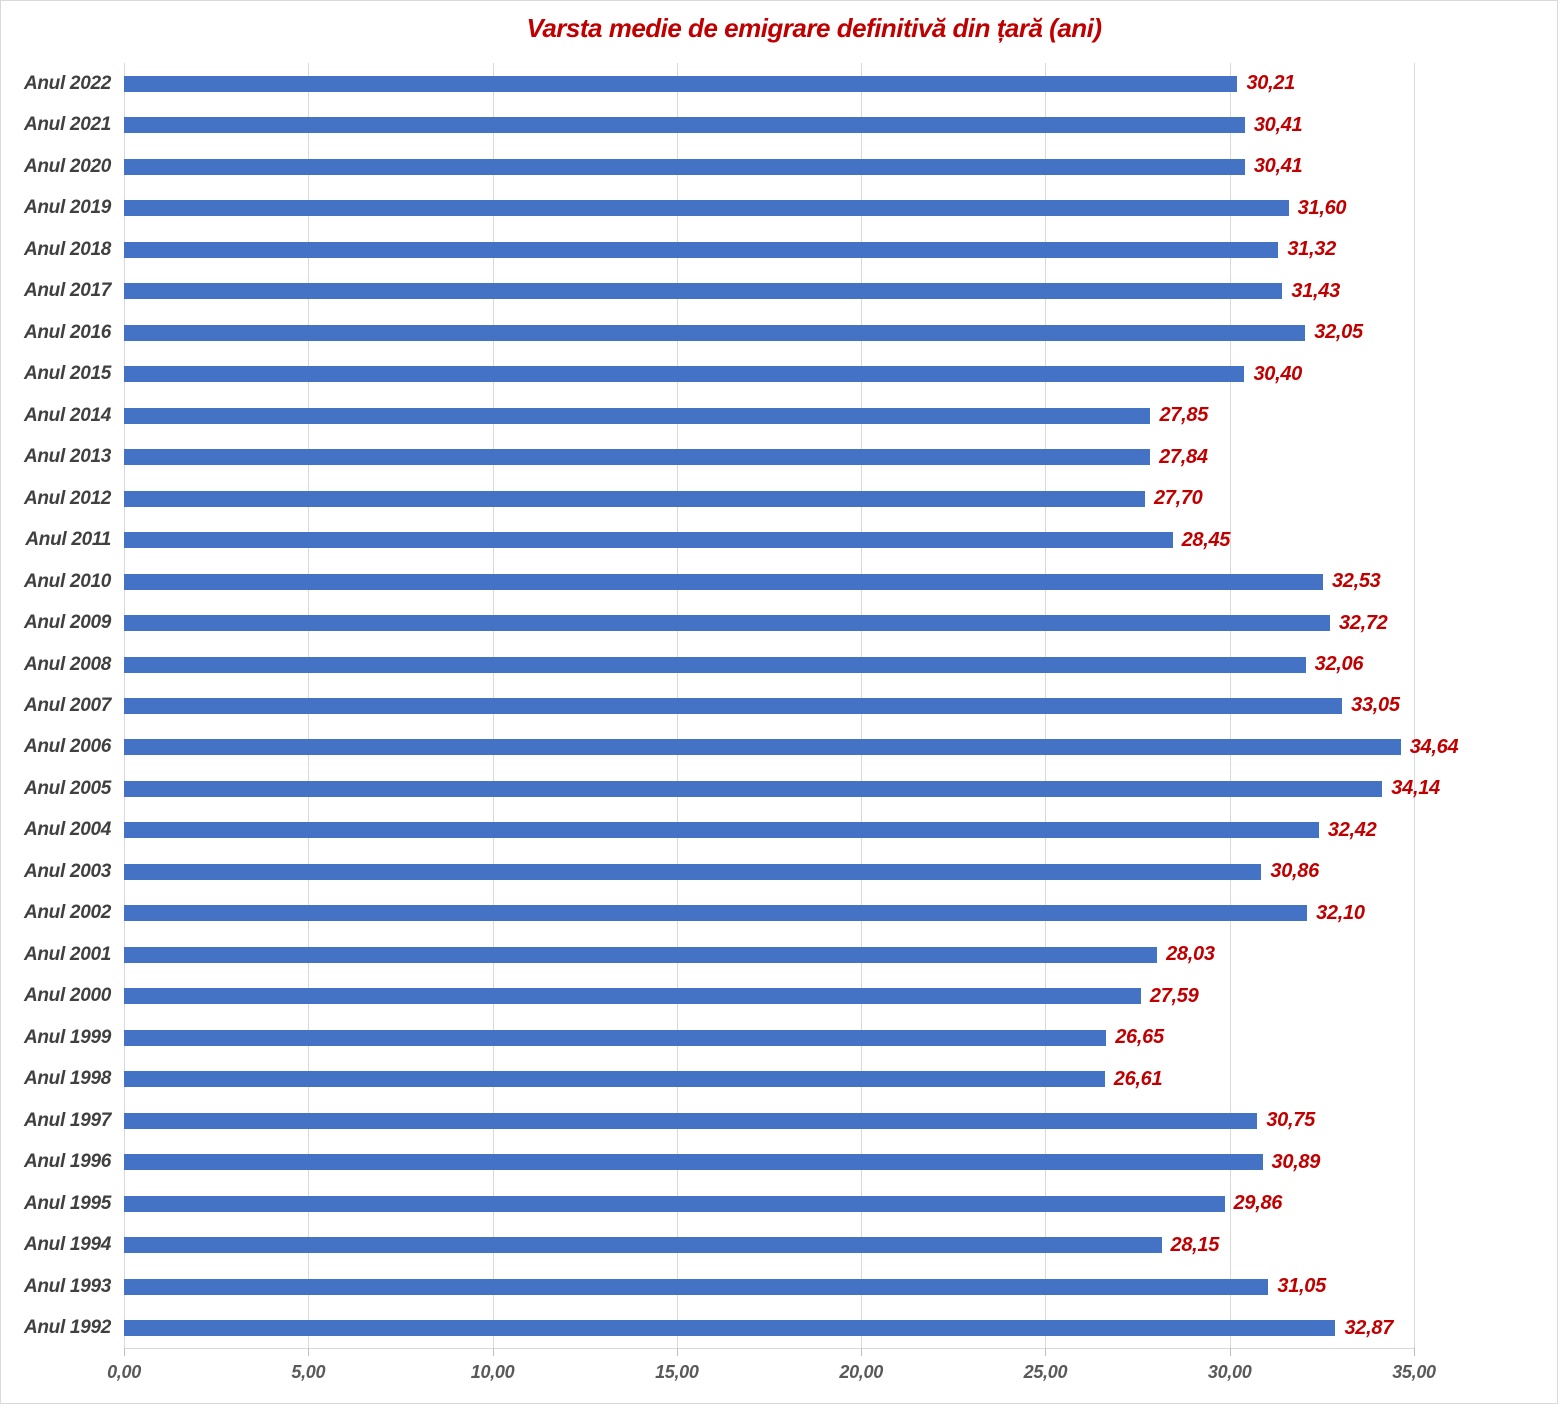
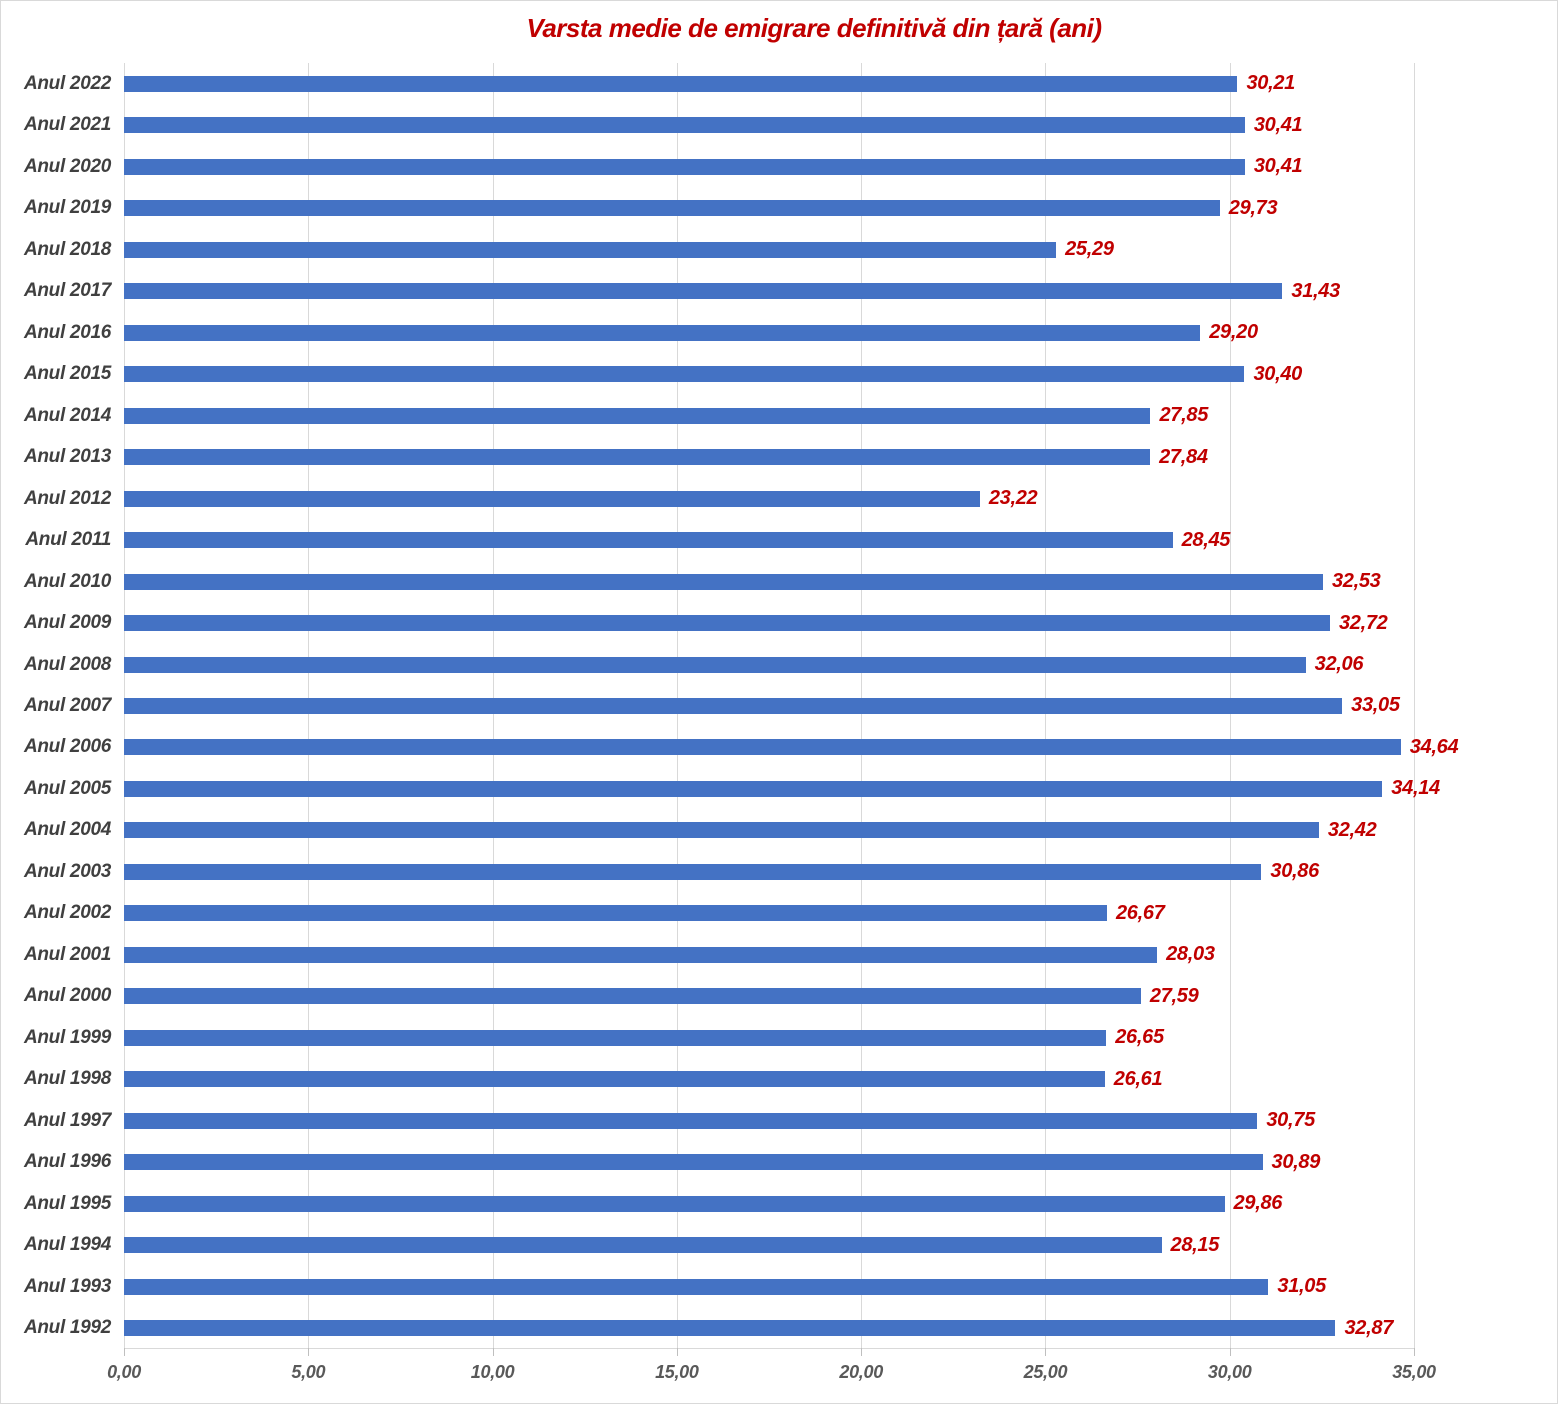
Anul 2019: 31,60 -> 29,73
Anul 2018: 31,32 -> 25,29
Anul 2016: 32,05 -> 29,20
Anul 2012: 27,70 -> 23,22
Anul 2002: 32,10 -> 26,67
